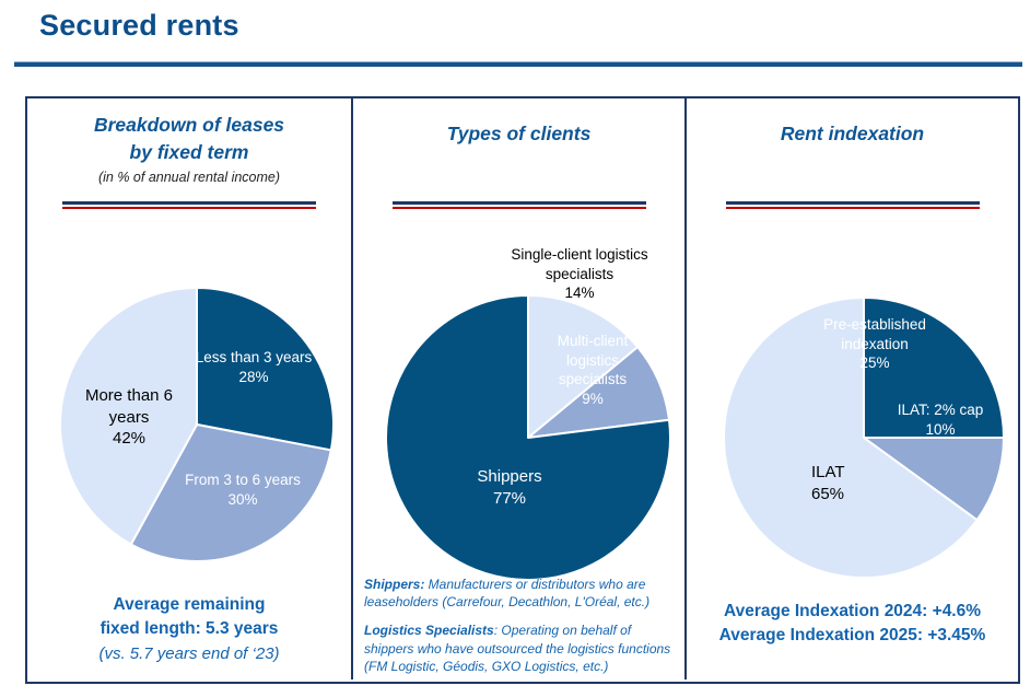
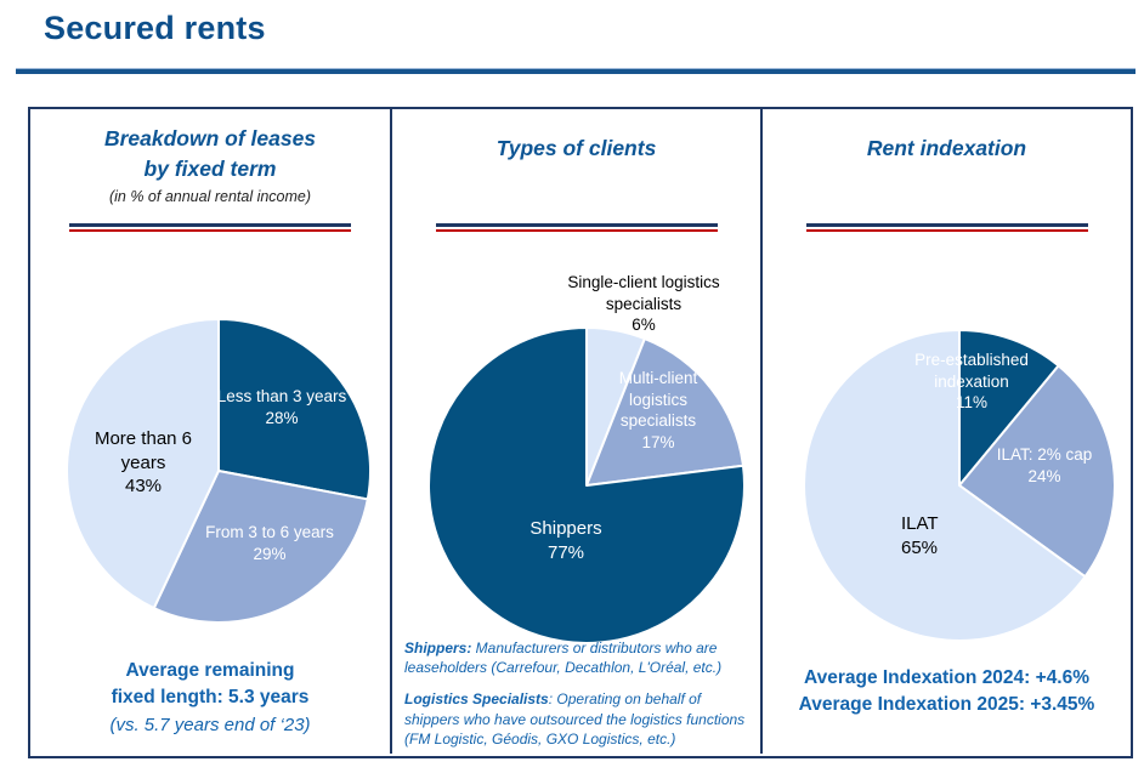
Breakdown of leases by fixed term/From 3 to 6 years: 30% -> 29%
Breakdown of leases by fixed term/More than 6 years: 42% -> 43%
Types of clients/Single-client logistics specialists: 14% -> 6%
Types of clients/Multi-client logistics specialists: 9% -> 17%
Rent indexation/Pre-established indexation: 25% -> 11%
Rent indexation/ILAT: 2% cap: 10% -> 24%
